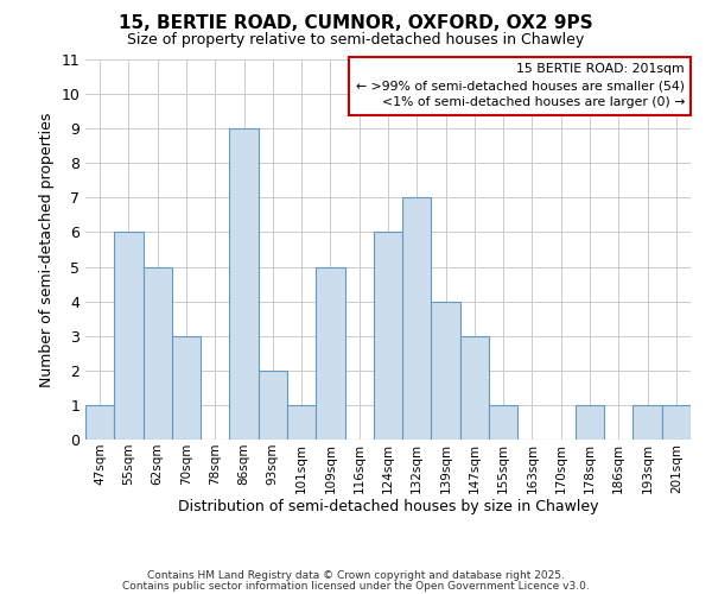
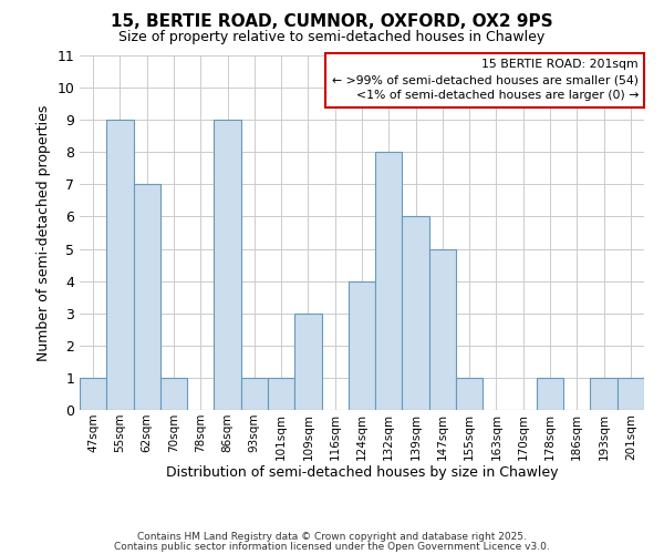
55sqm: 6 -> 9
62sqm: 5 -> 7
70sqm: 3 -> 1
93sqm: 2 -> 1
109sqm: 5 -> 3
124sqm: 6 -> 4
132sqm: 7 -> 8
139sqm: 4 -> 6
147sqm: 3 -> 5
